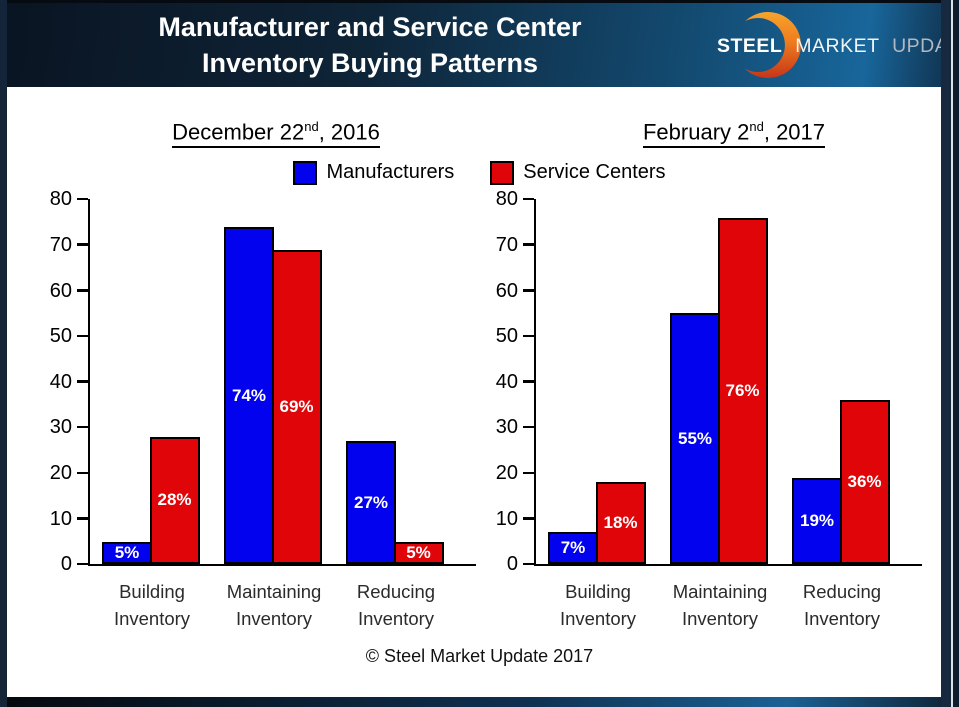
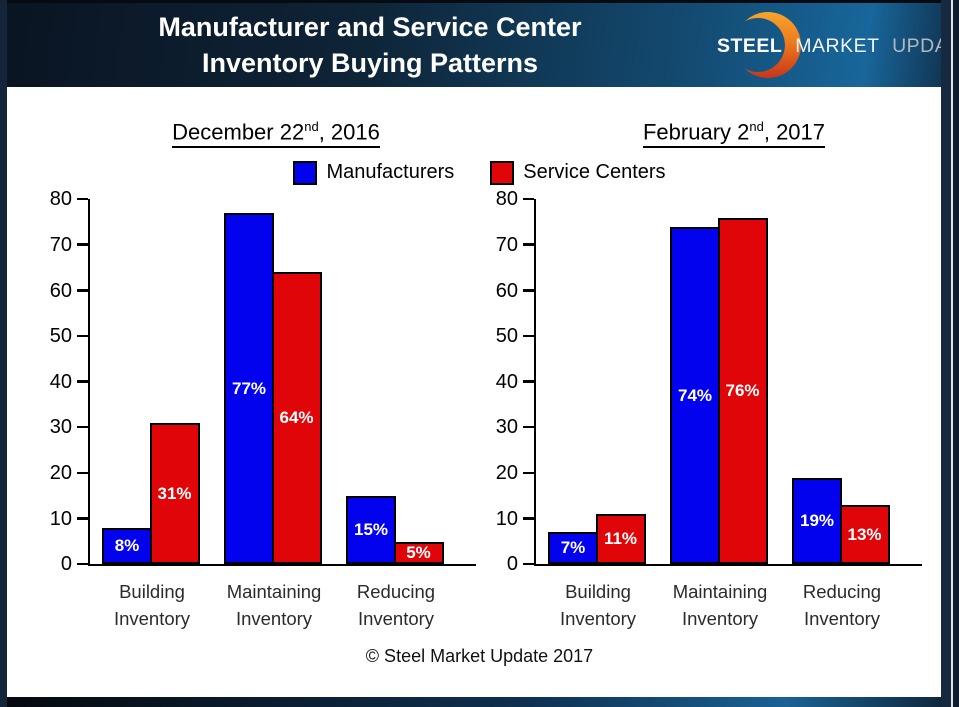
December 22nd, 2016/Manufacturers/Building Inventory: 5% -> 8%
December 22nd, 2016/Service Centers/Building Inventory: 28% -> 31%
December 22nd, 2016/Manufacturers/Maintaining Inventory: 74% -> 77%
December 22nd, 2016/Service Centers/Maintaining Inventory: 69% -> 64%
December 22nd, 2016/Manufacturers/Reducing Inventory: 27% -> 15%
February 2nd, 2017/Service Centers/Building Inventory: 18% -> 11%
February 2nd, 2017/Manufacturers/Maintaining Inventory: 55% -> 74%
February 2nd, 2017/Service Centers/Reducing Inventory: 36% -> 13%
